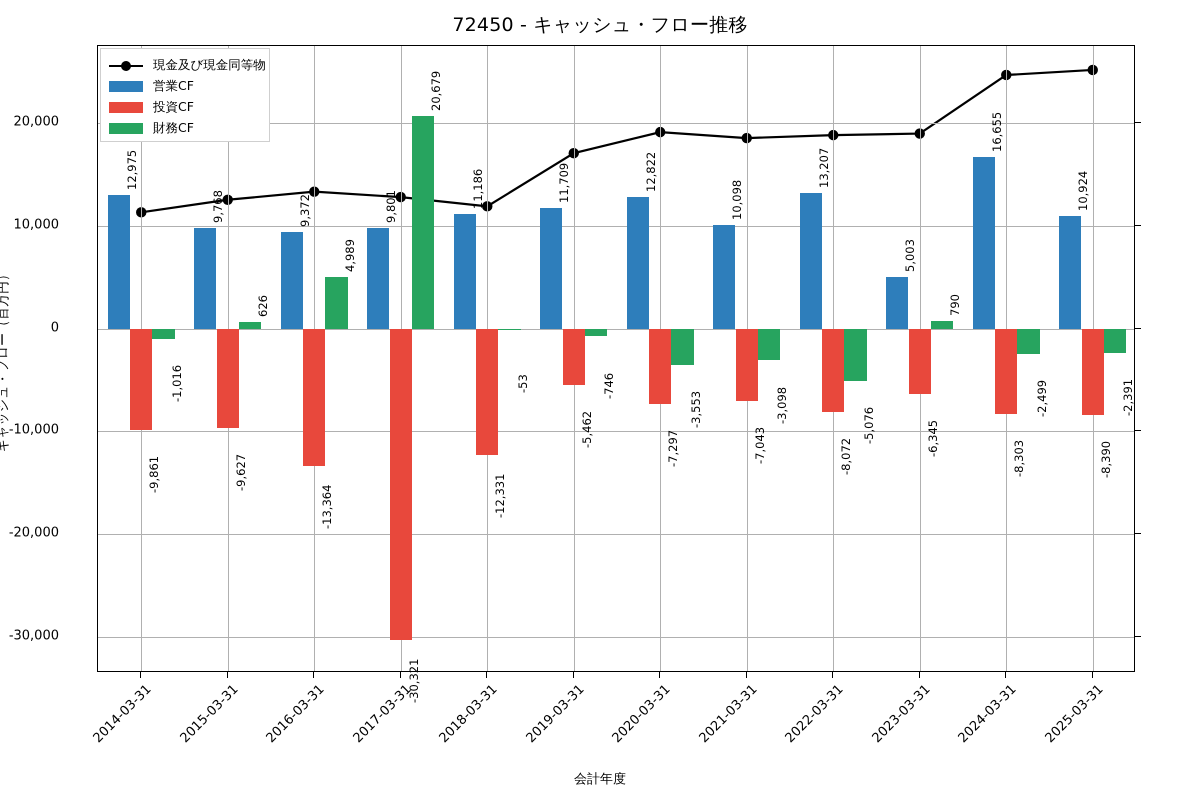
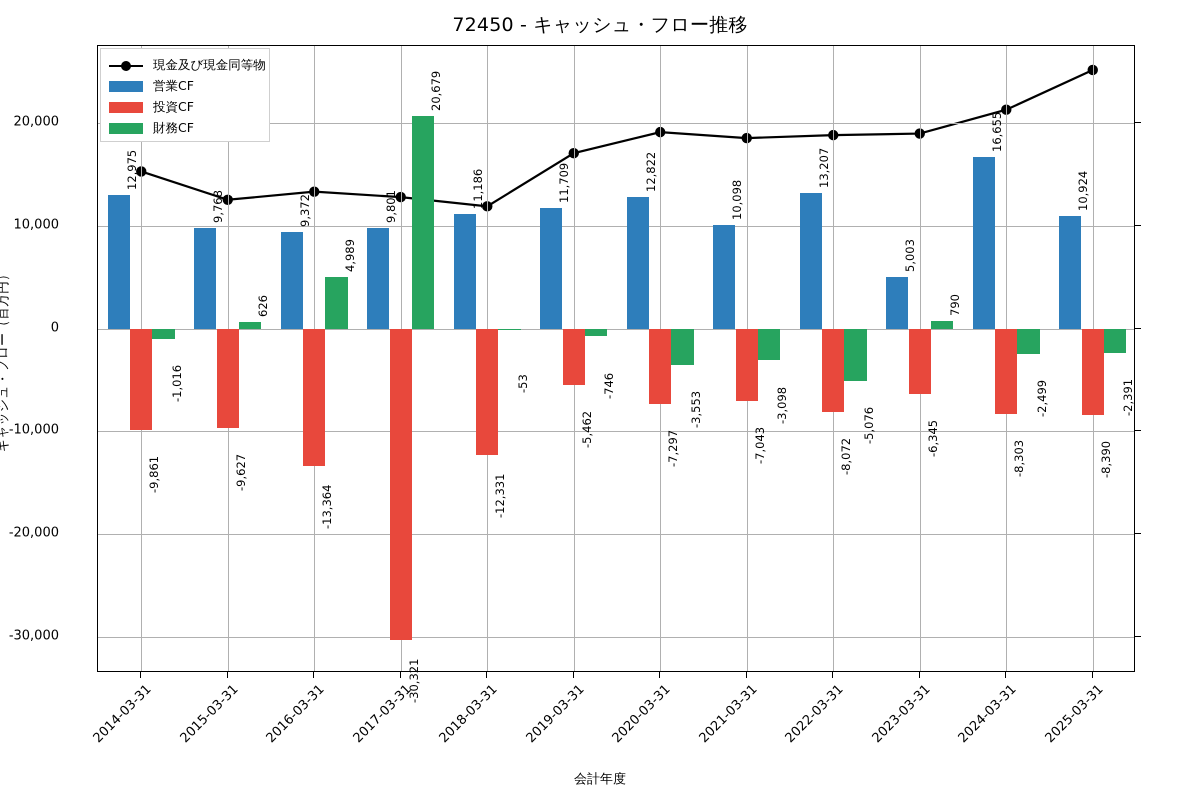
現金及び現金同等物/2014-03-31: 11300 -> 15300
現金及び現金同等物/2024-03-31: 24700 -> 21300
